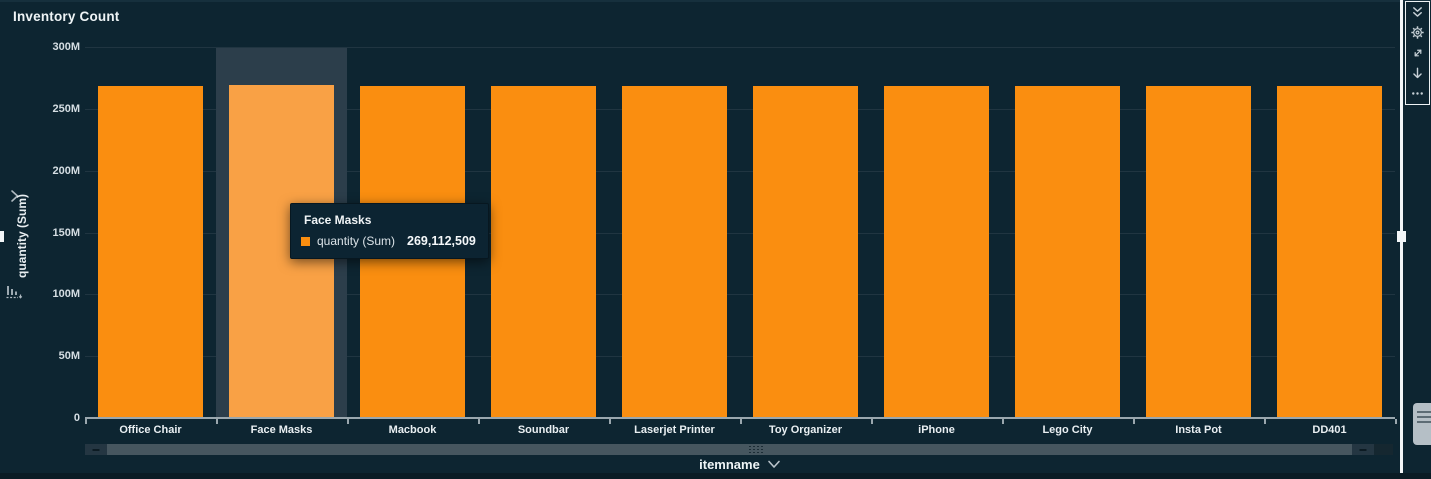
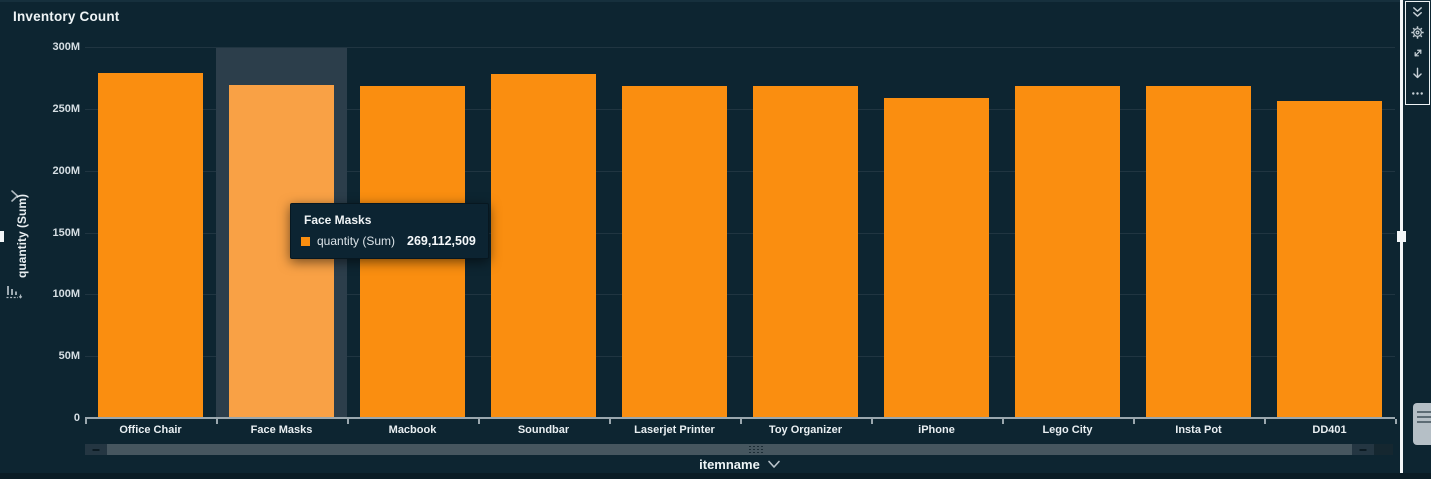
Office Chair: 268M -> 279M
Soundbar: 268M -> 278M
iPhone: 268M -> 259M
DD401: 268M -> 256M
